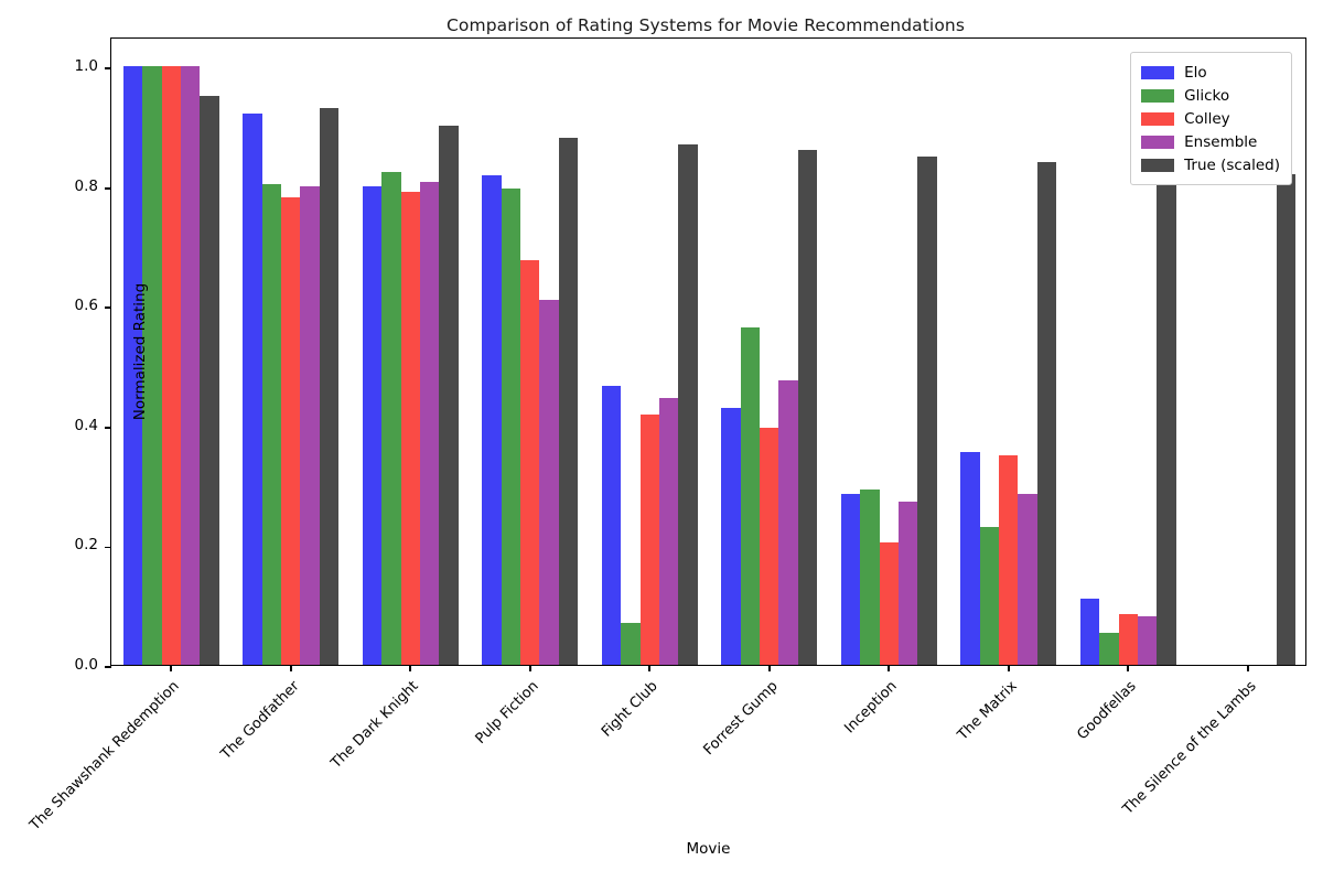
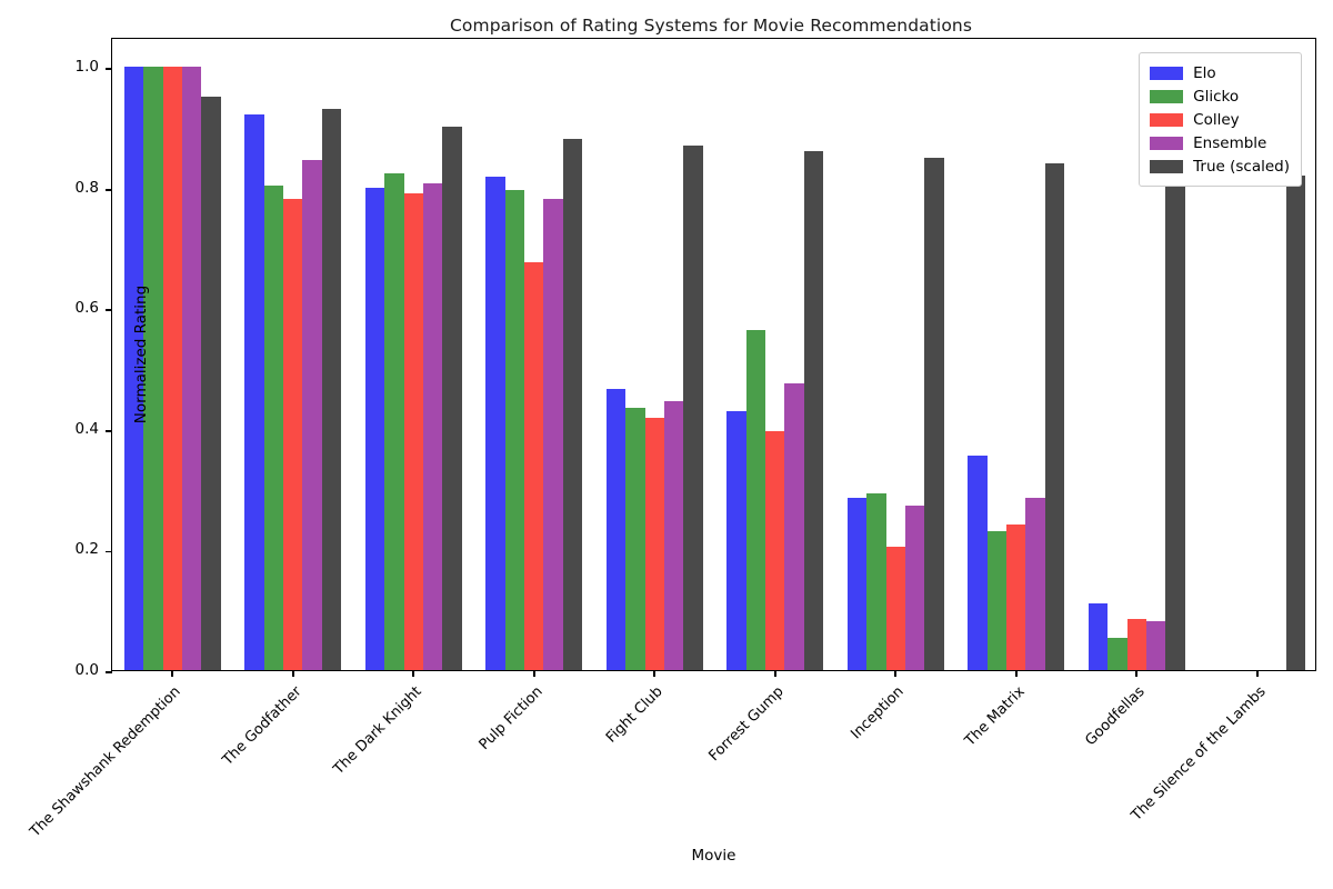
Ensemble/The Godfather: 0.80 -> 0.85
Ensemble/Pulp Fiction: 0.61 -> 0.78
Glicko/Fight Club: 0.07 -> 0.43
Colley/The Matrix: 0.35 -> 0.24
